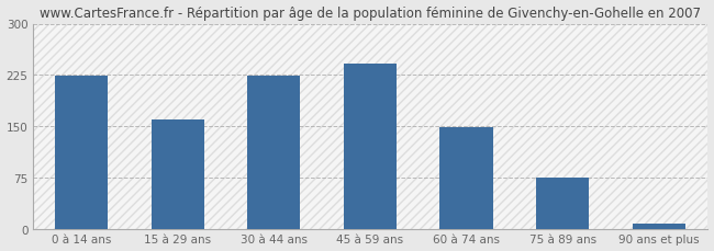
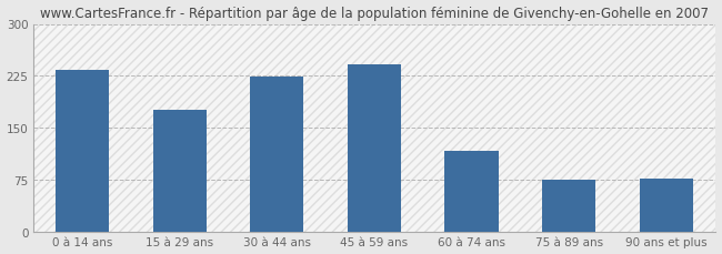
0 à 14 ans: 224 -> 234
15 à 29 ans: 160 -> 176
60 à 74 ans: 148 -> 116
90 ans et plus: 7 -> 76
